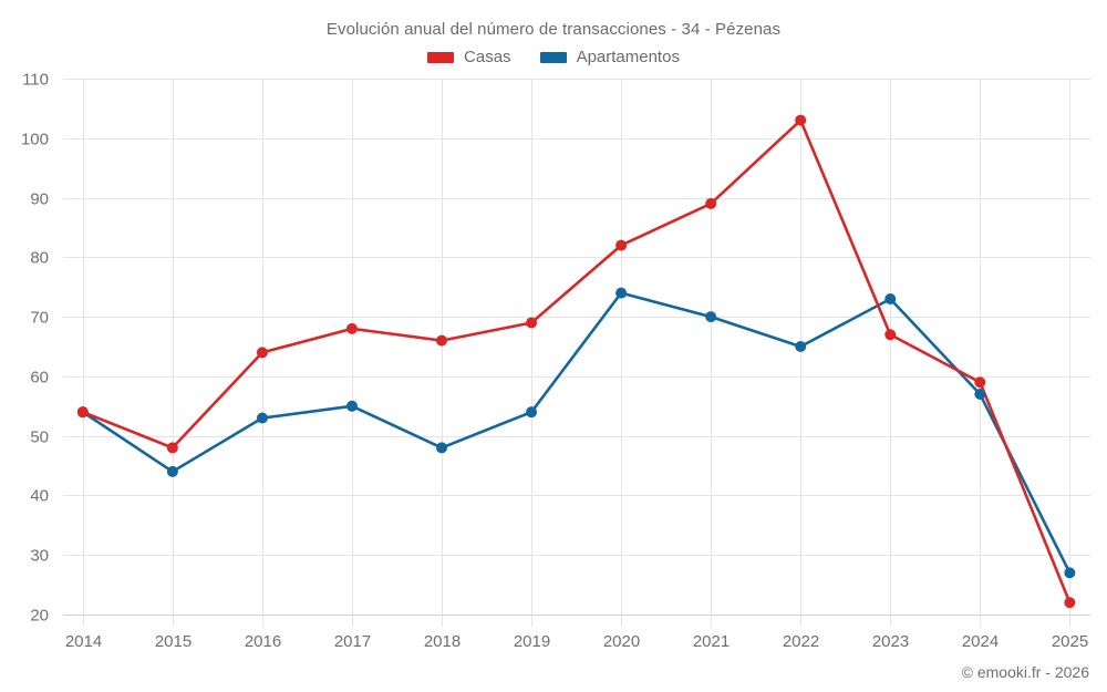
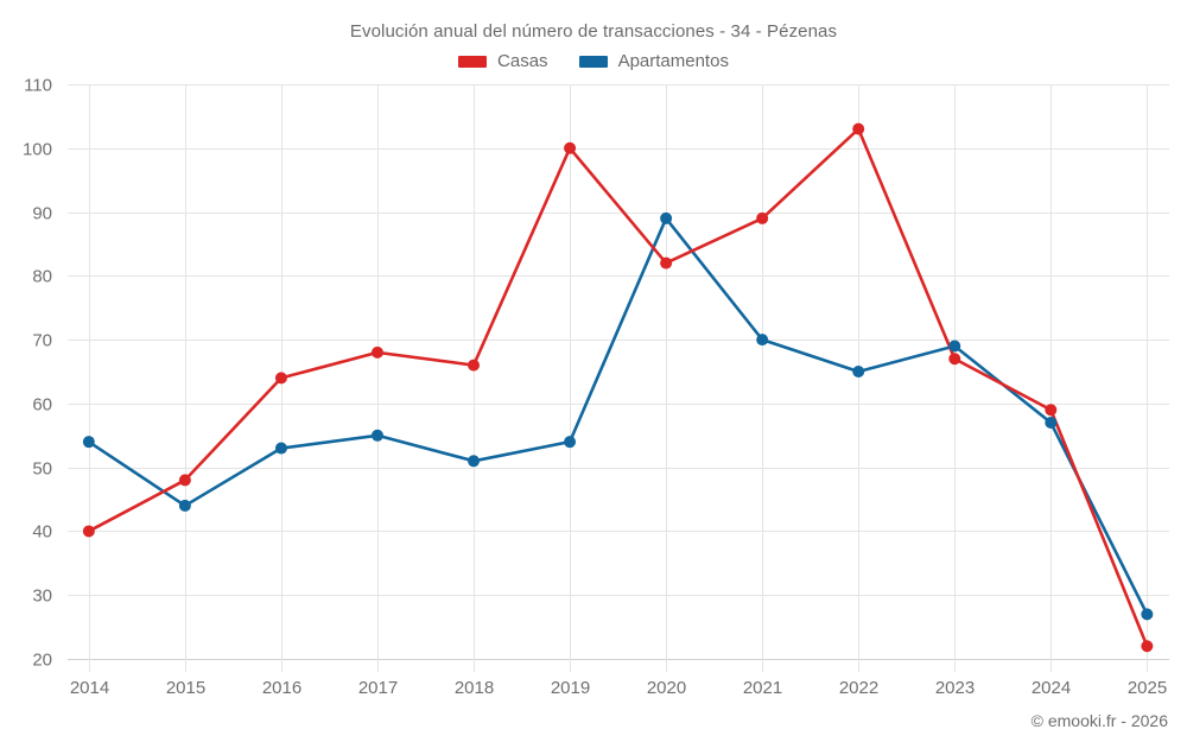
Casas/2014: 54 -> 40
Apartamentos/2018: 48 -> 51
Casas/2019: 69 -> 100
Apartamentos/2020: 74 -> 89
Apartamentos/2023: 73 -> 69
